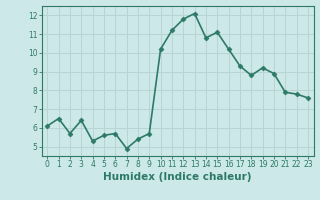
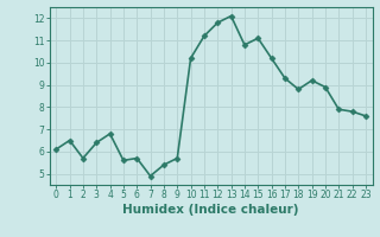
4: 5.3 -> 6.8
